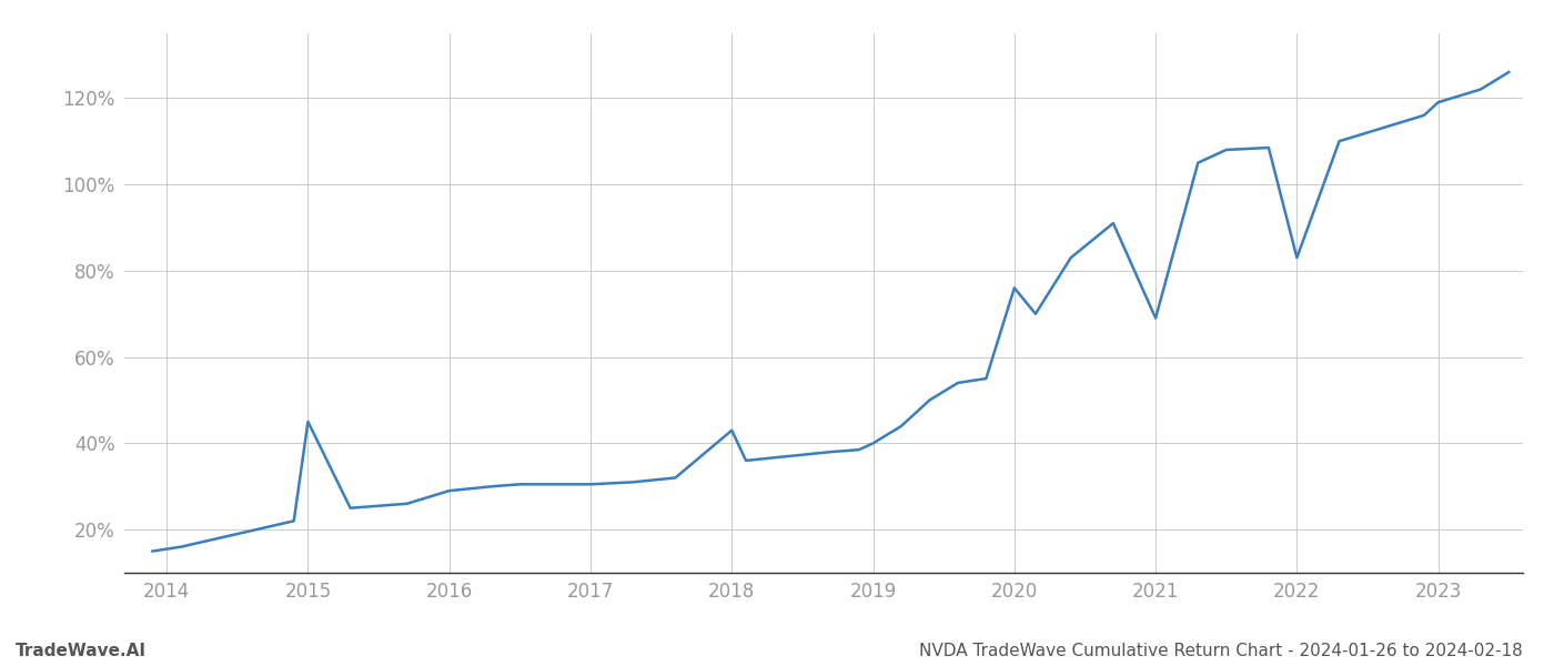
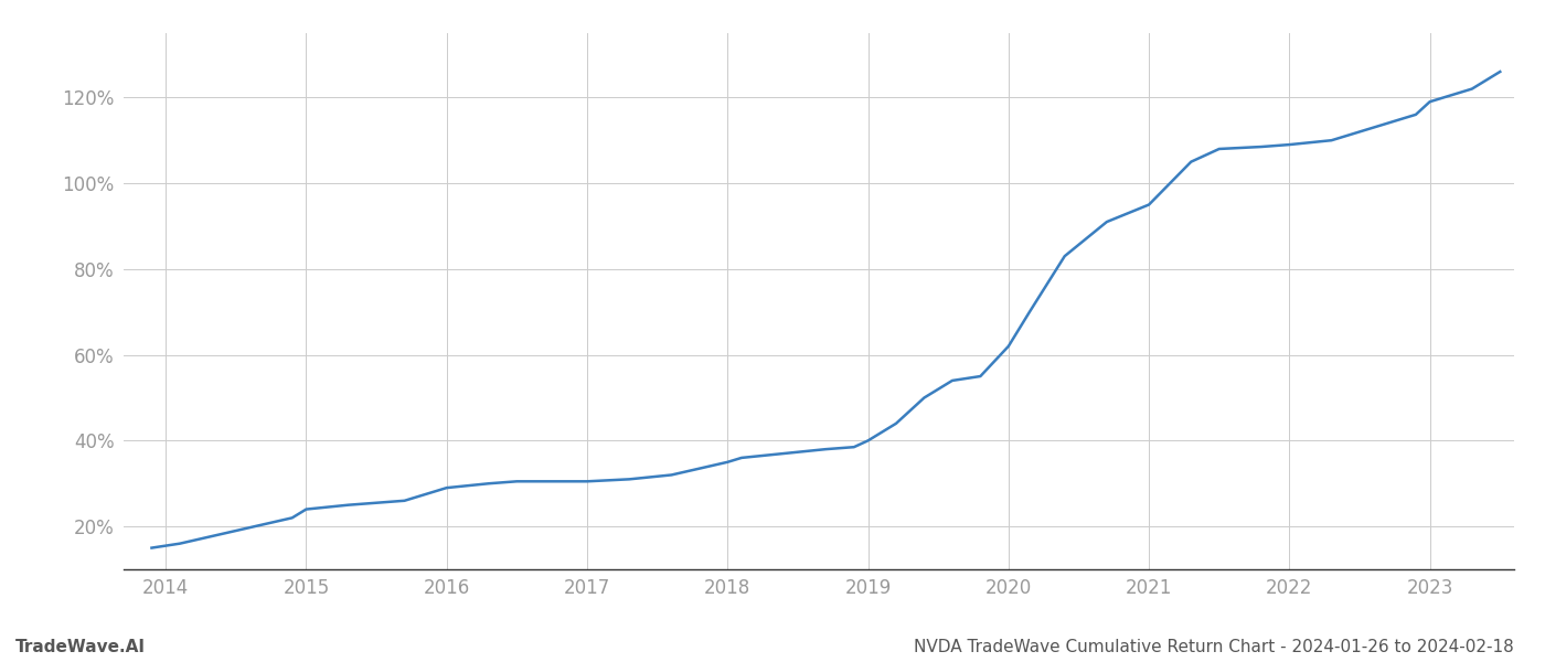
2015: 45.0% -> 24.0%
2018: 43.0% -> 35.0%
2020: 76.0% -> 62.0%
2021: 69.0% -> 95.0%
2022: 83.0% -> 109.0%
